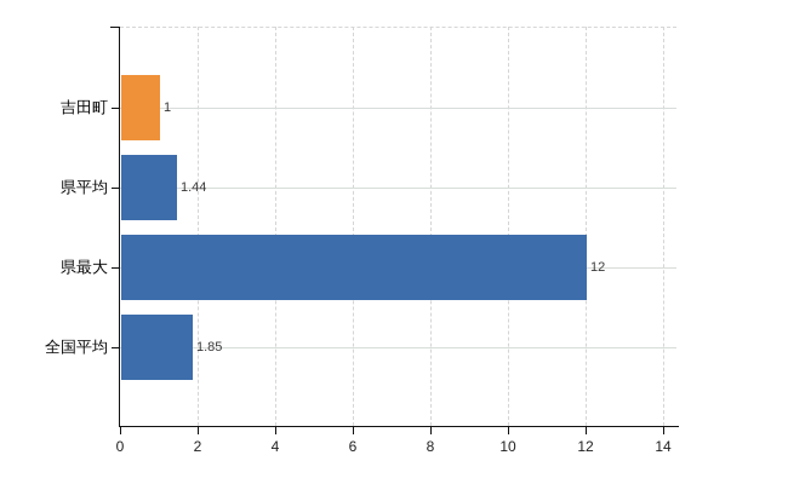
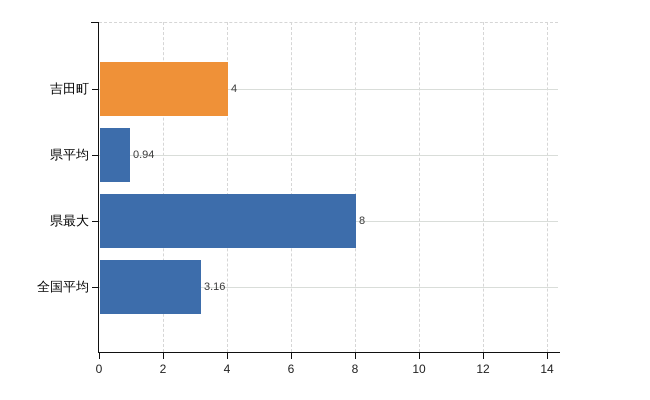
吉田町: 1 -> 4
県平均: 1.44 -> 0.94
県最大: 12 -> 8
全国平均: 1.85 -> 3.16
